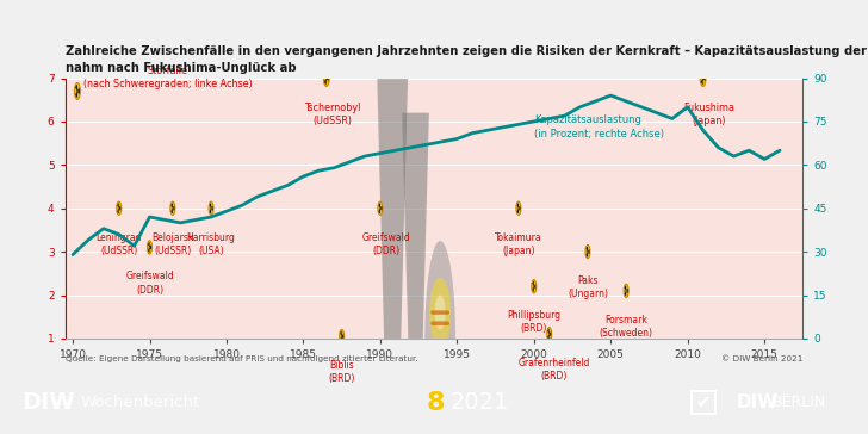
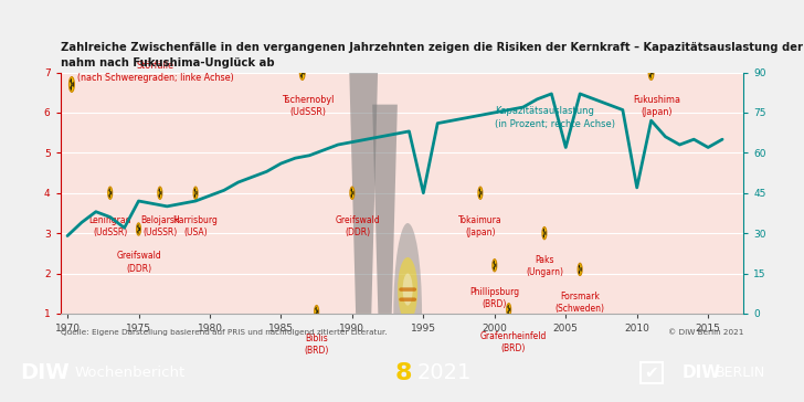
1995: 69 -> 45
2005: 84 -> 62
2010: 80 -> 47
